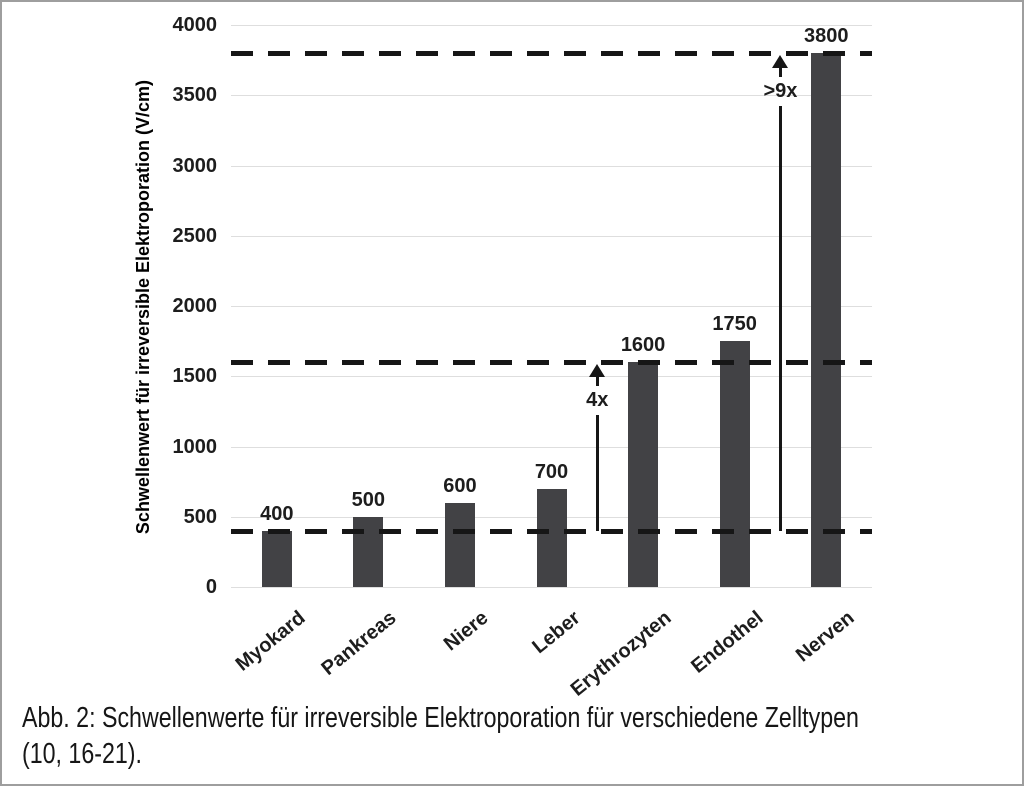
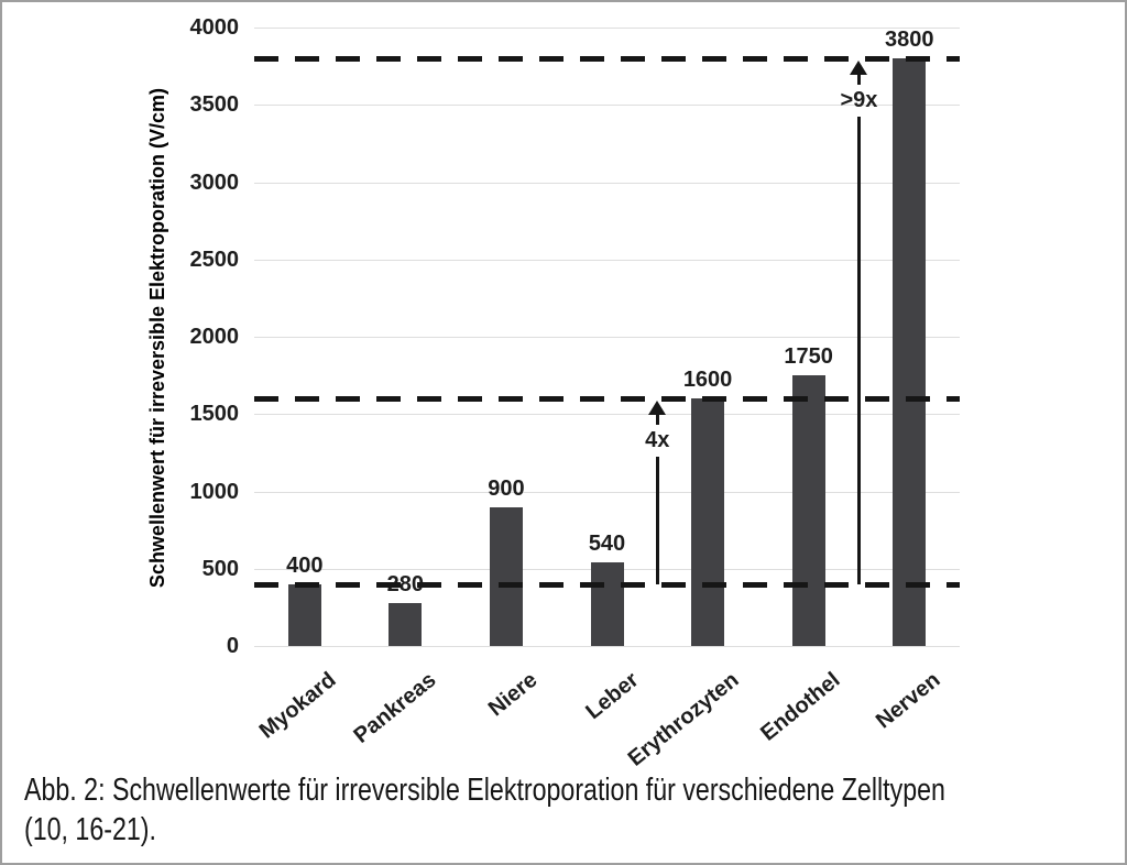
Pankreas: 500 -> 280
Niere: 600 -> 900
Leber: 700 -> 540
